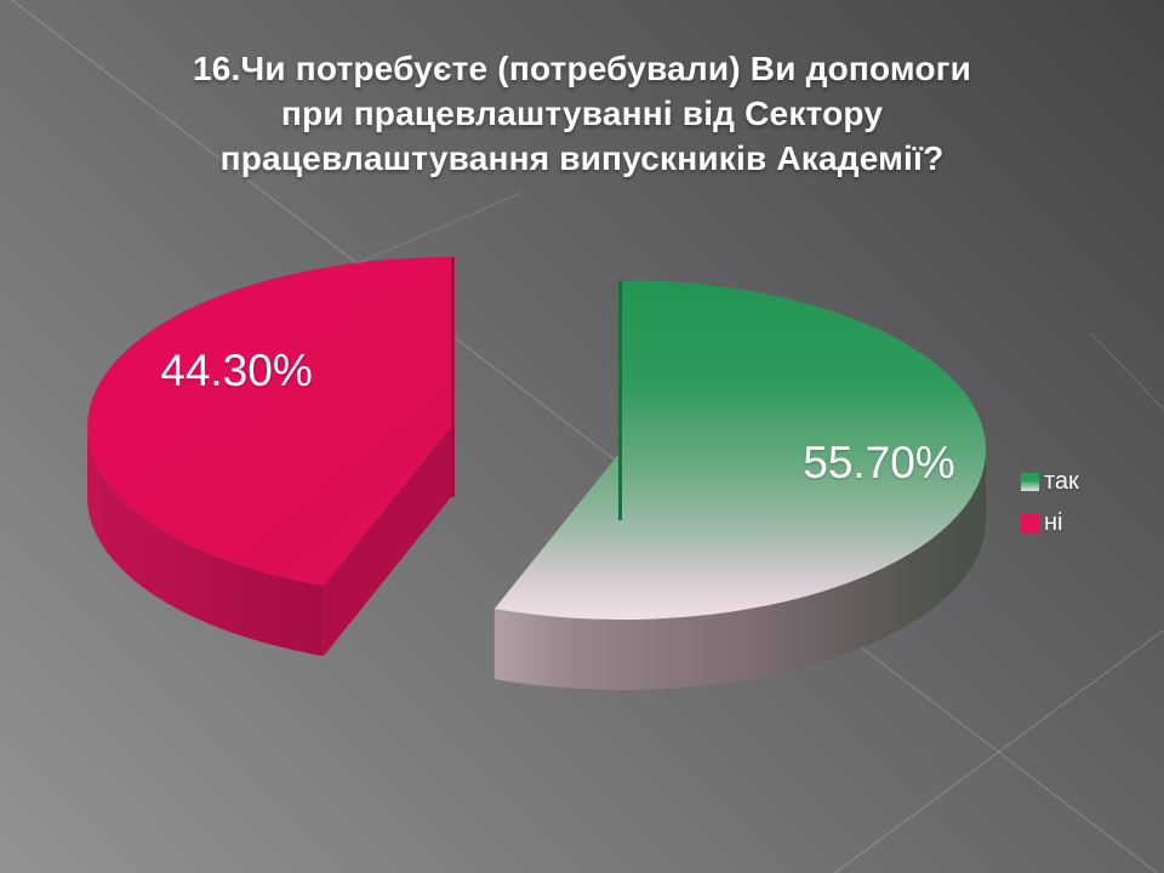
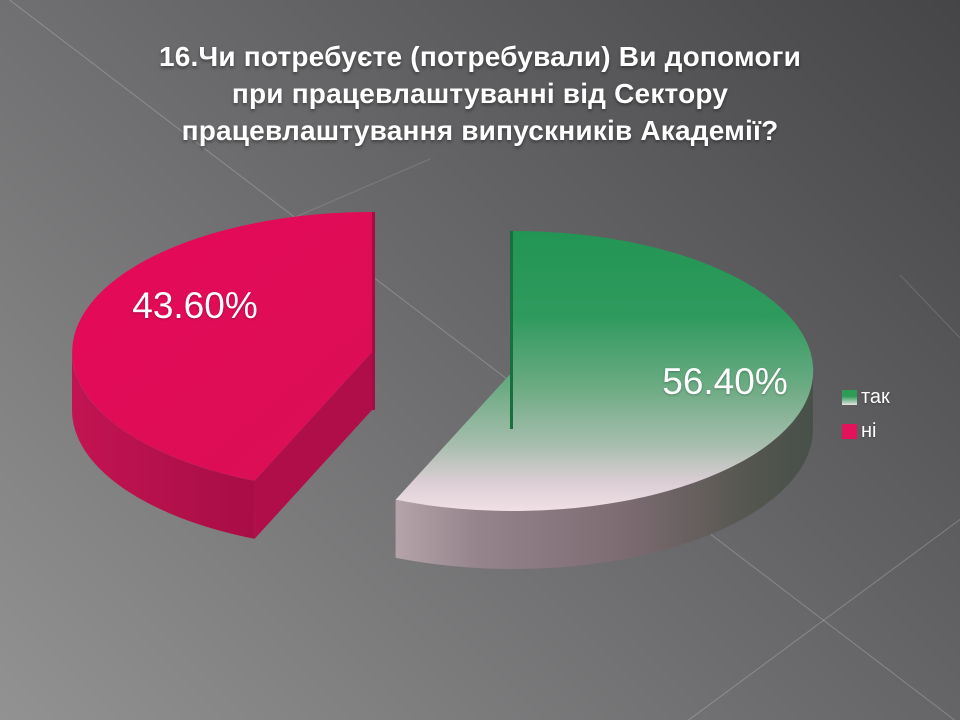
так: 55.70% -> 56.40%
ні: 44.30% -> 43.60%
